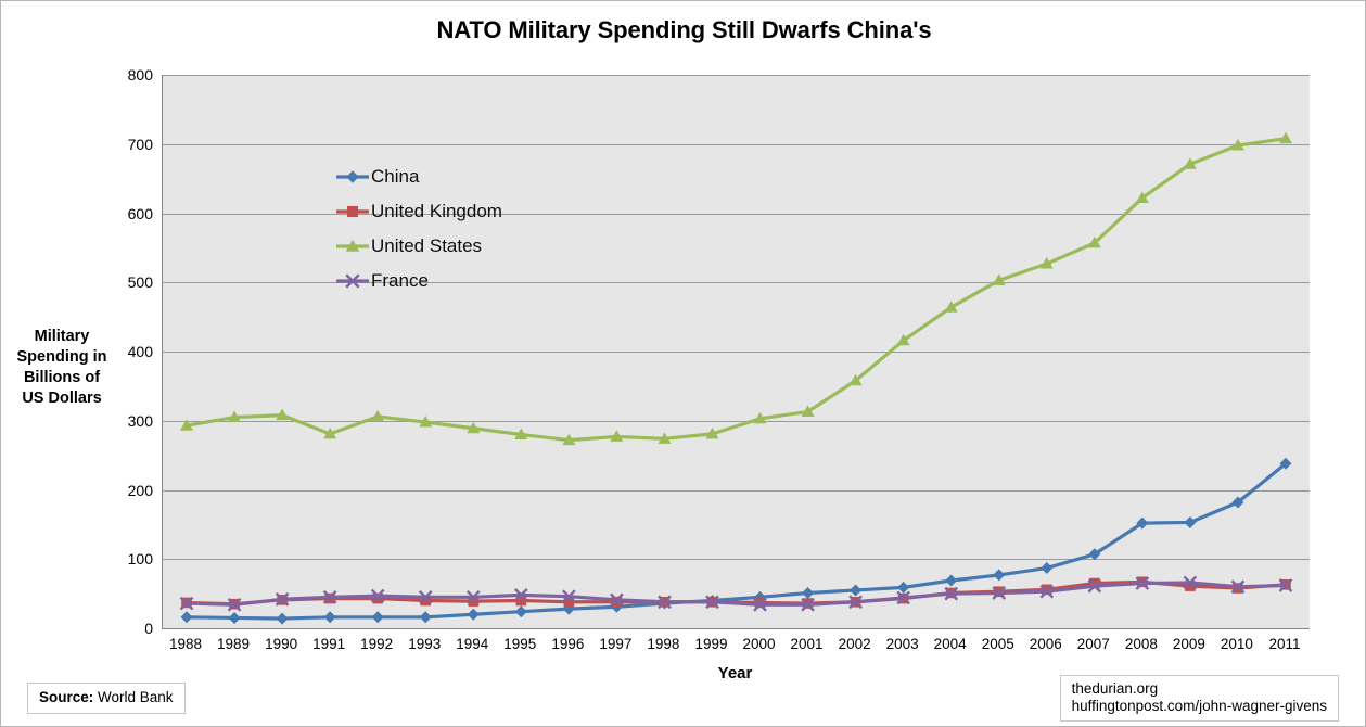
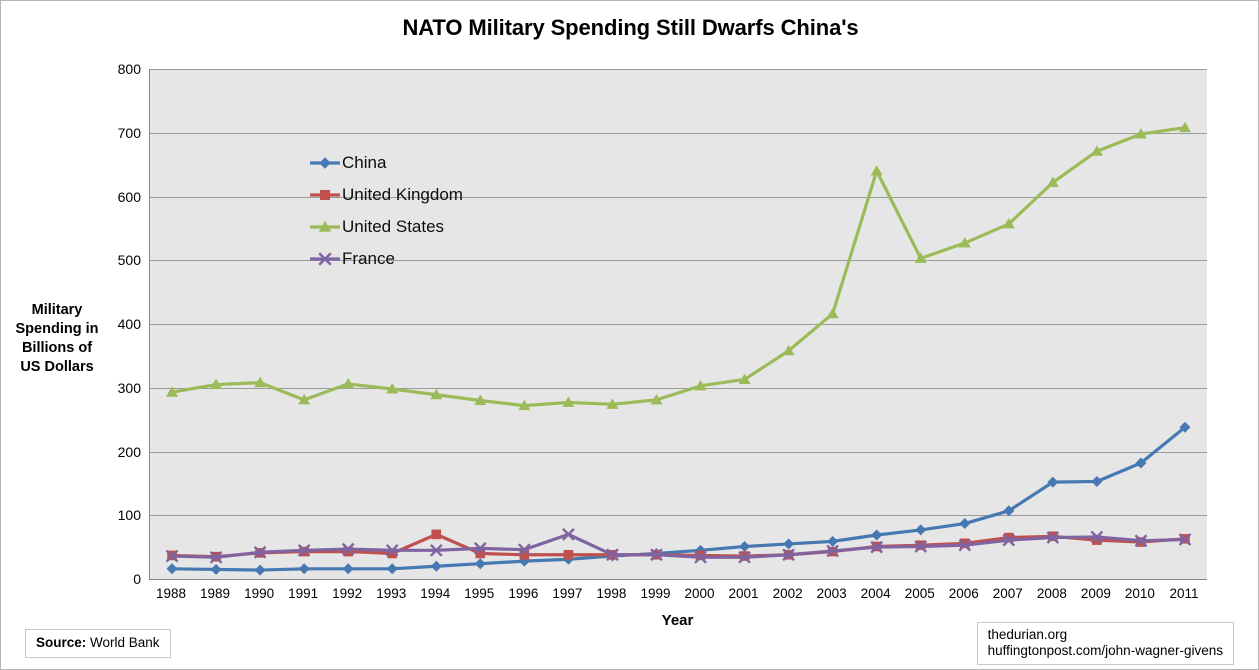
United Kingdom/1994: 40 -> 70
France/1997: 40 -> 70
United States/2004: 460 -> 640
